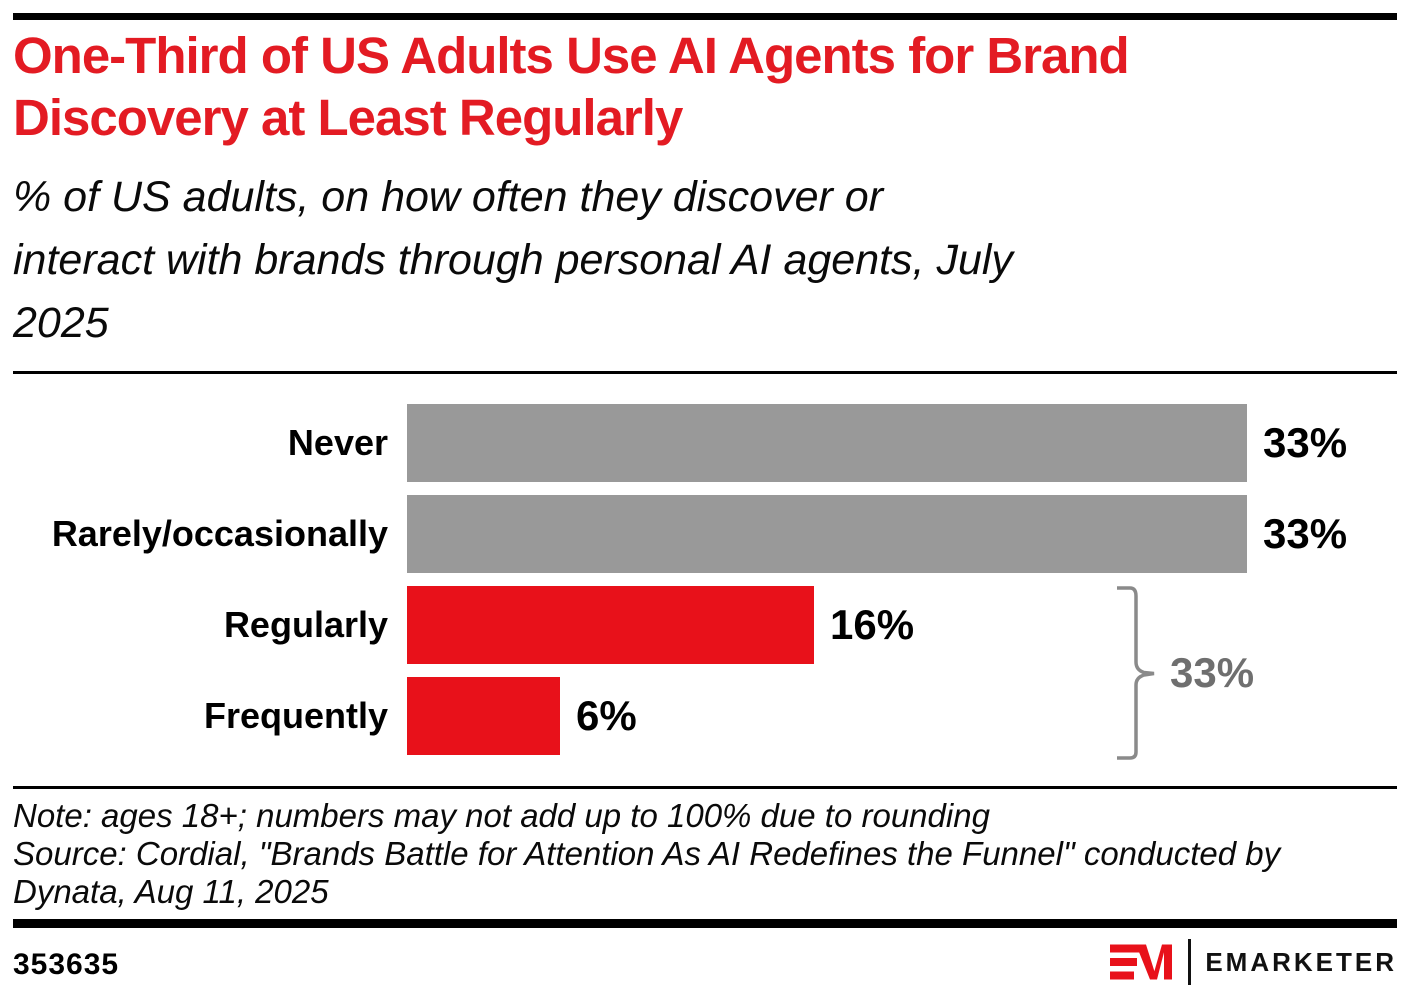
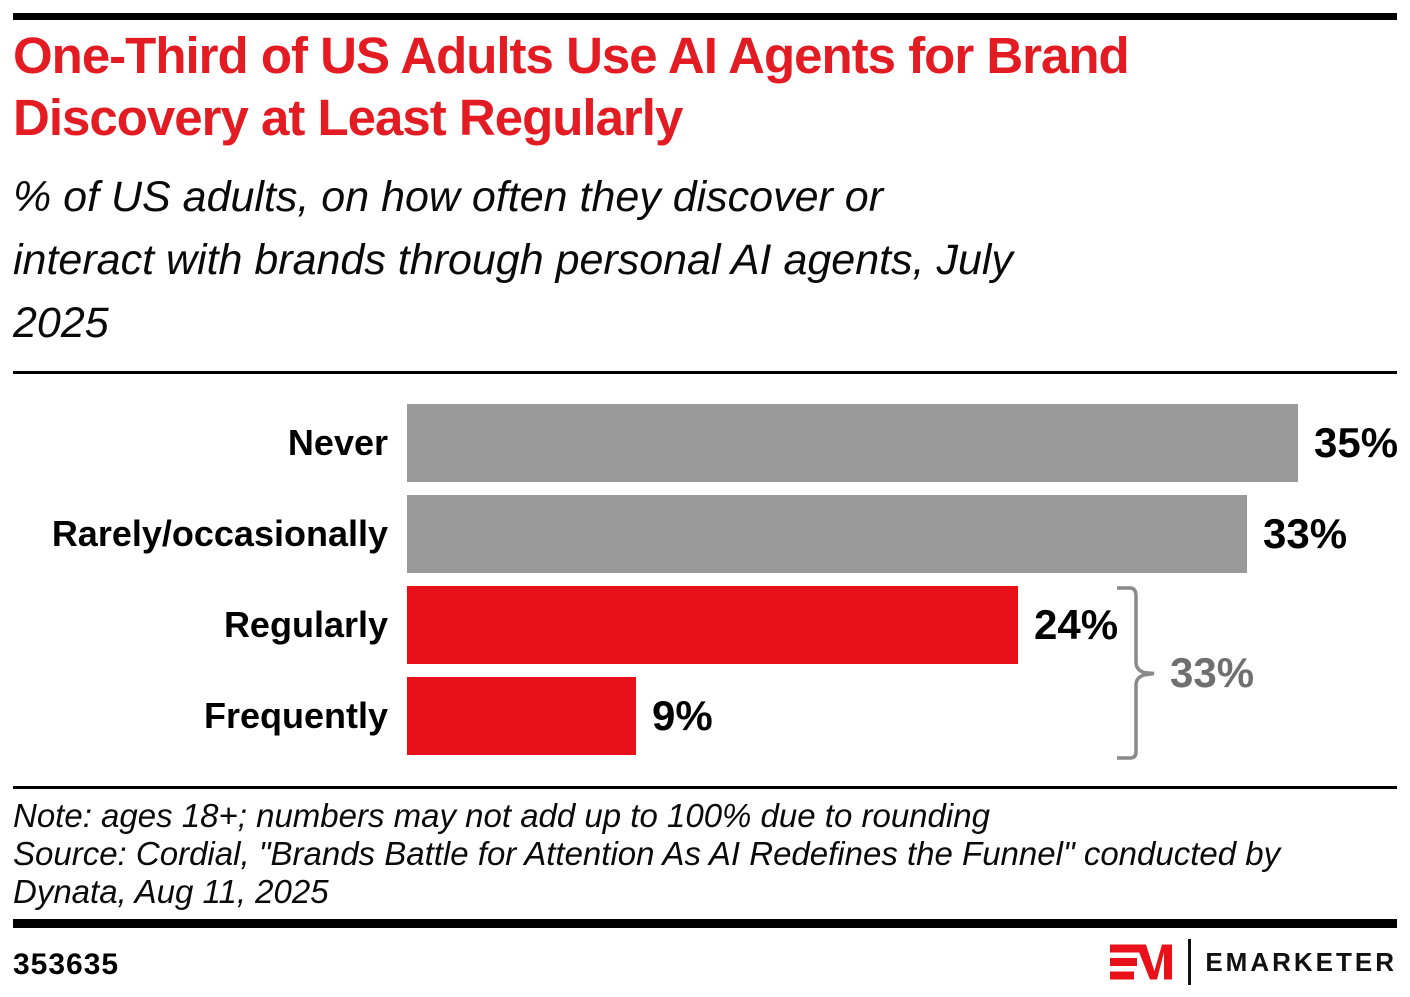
Never: 33% -> 35%
Regularly: 16% -> 24%
Frequently: 6% -> 9%
